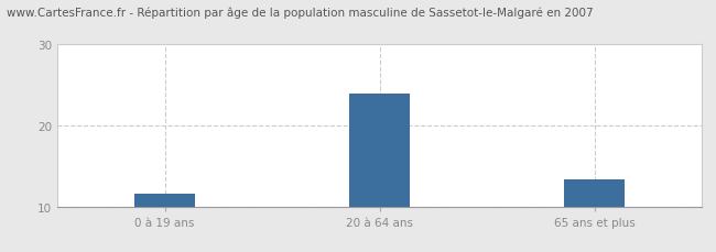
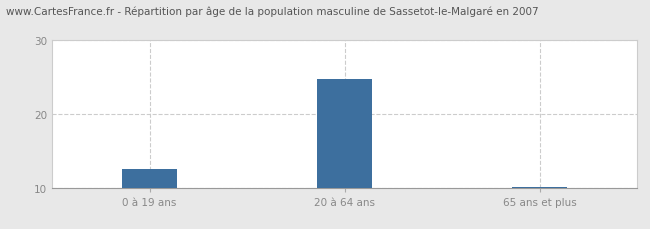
0 à 19 ans: 11.6 -> 12.5
20 à 64 ans: 24.0 -> 24.8
65 ans et plus: 13.4 -> 10.1
